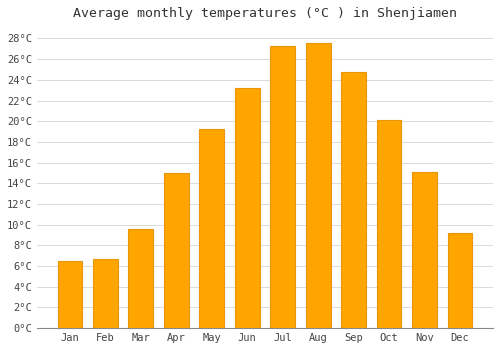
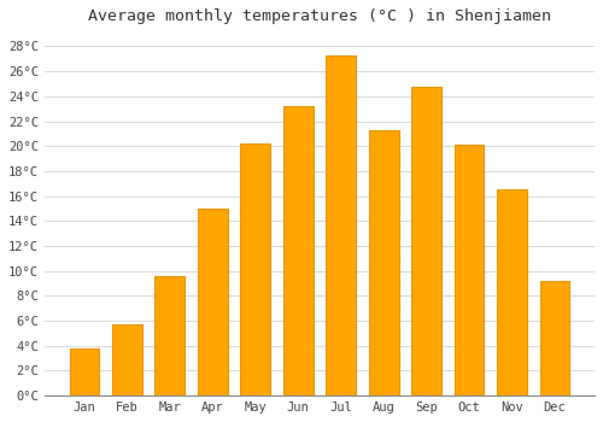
Jan: 6.5°C -> 3.8°C
Feb: 6.7°C -> 5.7°C
May: 19.2°C -> 20.2°C
Aug: 27.6°C -> 21.3°C
Nov: 15.1°C -> 16.5°C
